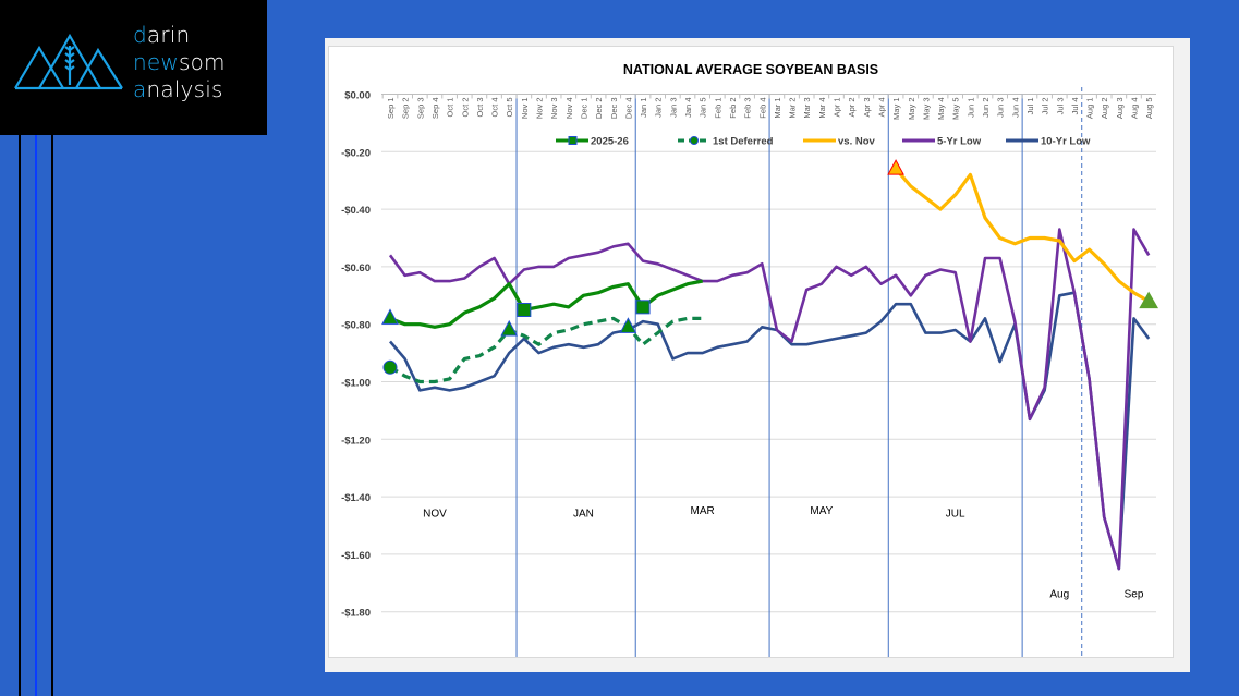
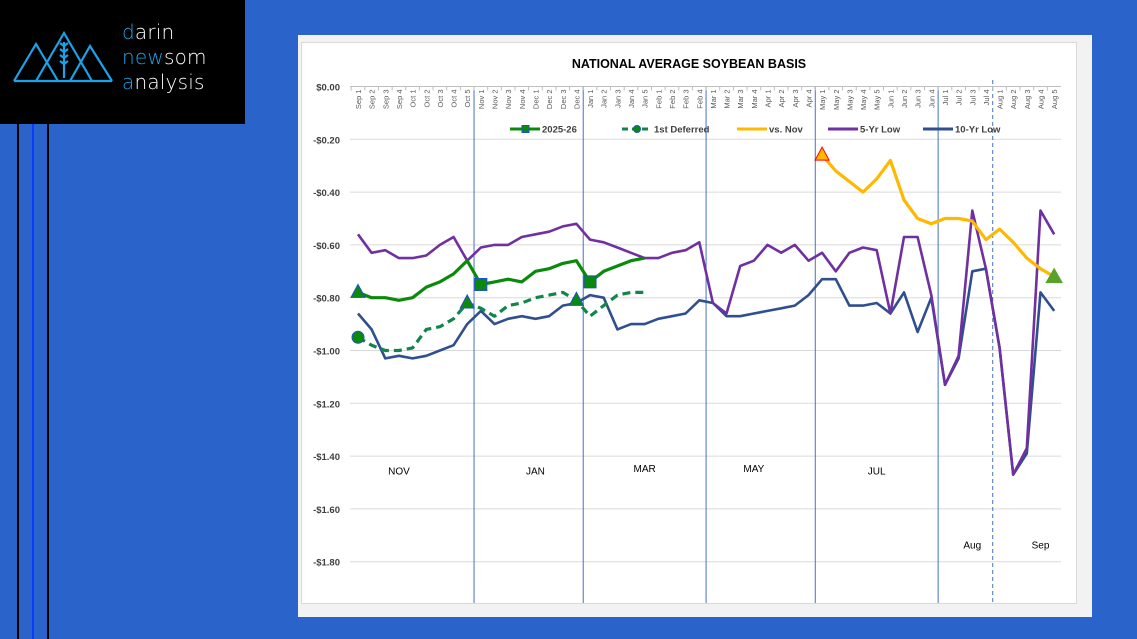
5-Yr Low/Aug 3: -$1.65 -> -$1.37
10-Yr Low/Aug 3: -$1.65 -> -$1.39
